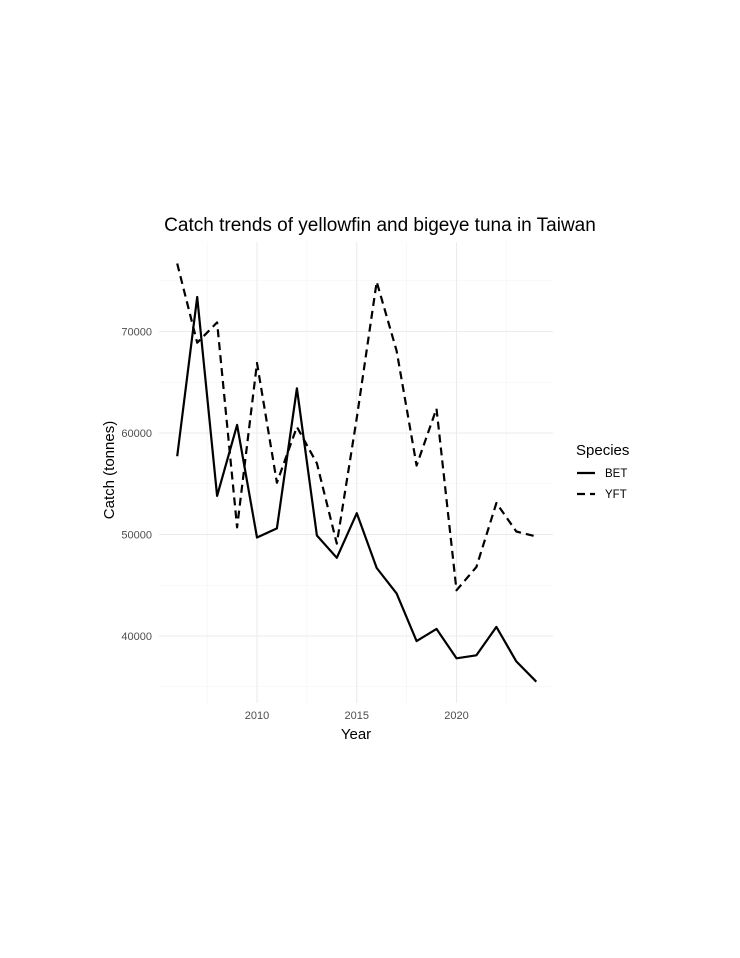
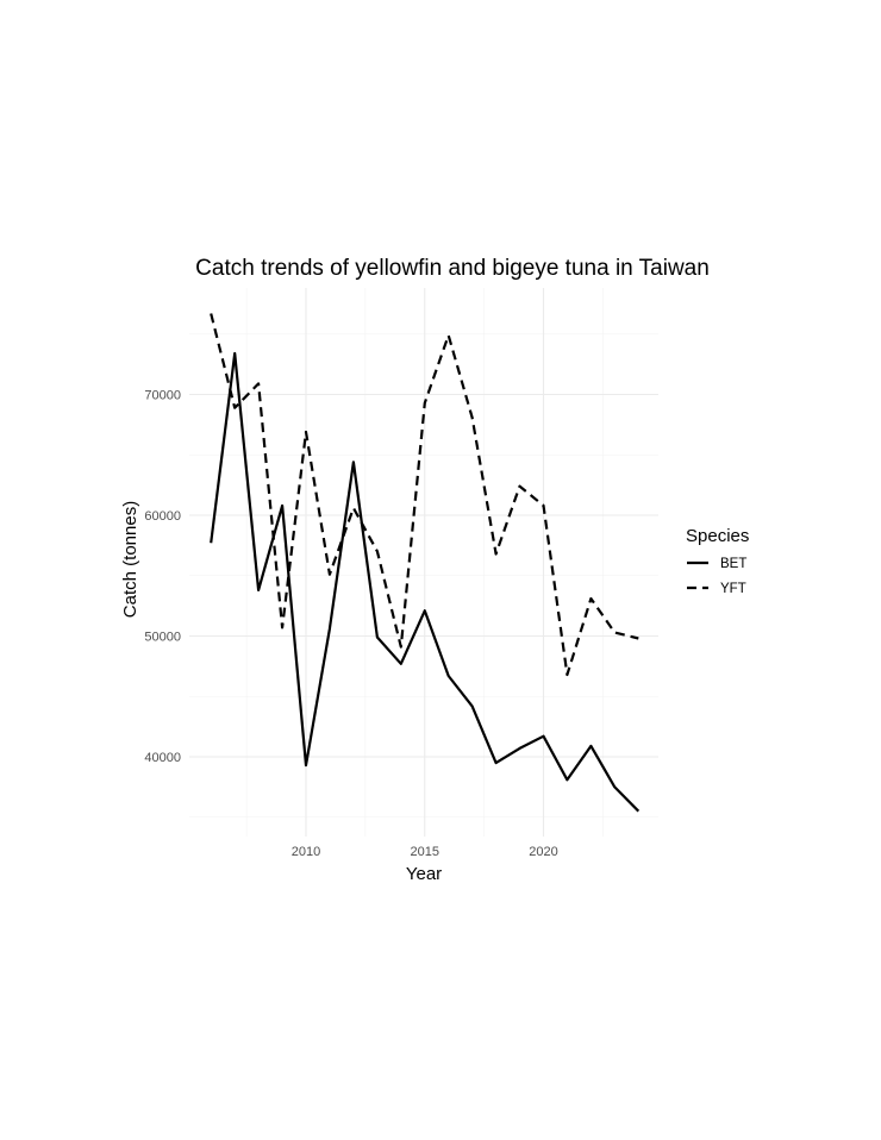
BET/2010: 49700 -> 39300
YFT/2015: 61500 -> 69300
BET/2020: 37800 -> 41700
YFT/2020: 44500 -> 60800
